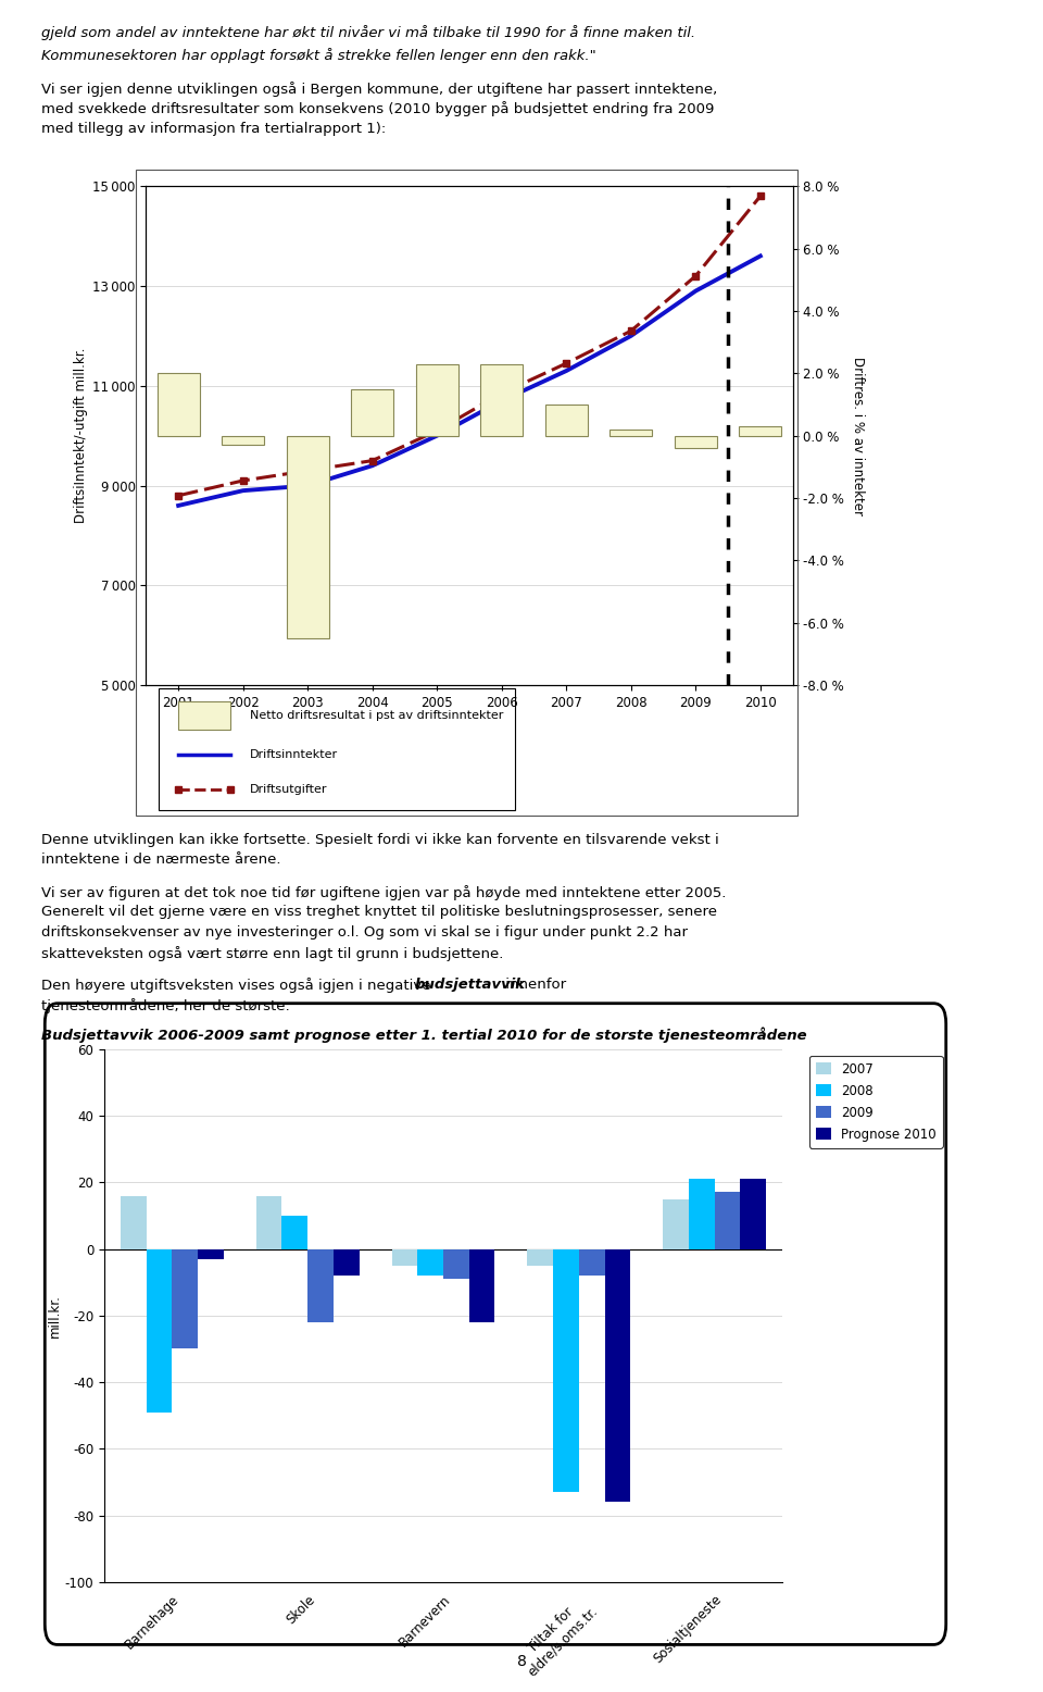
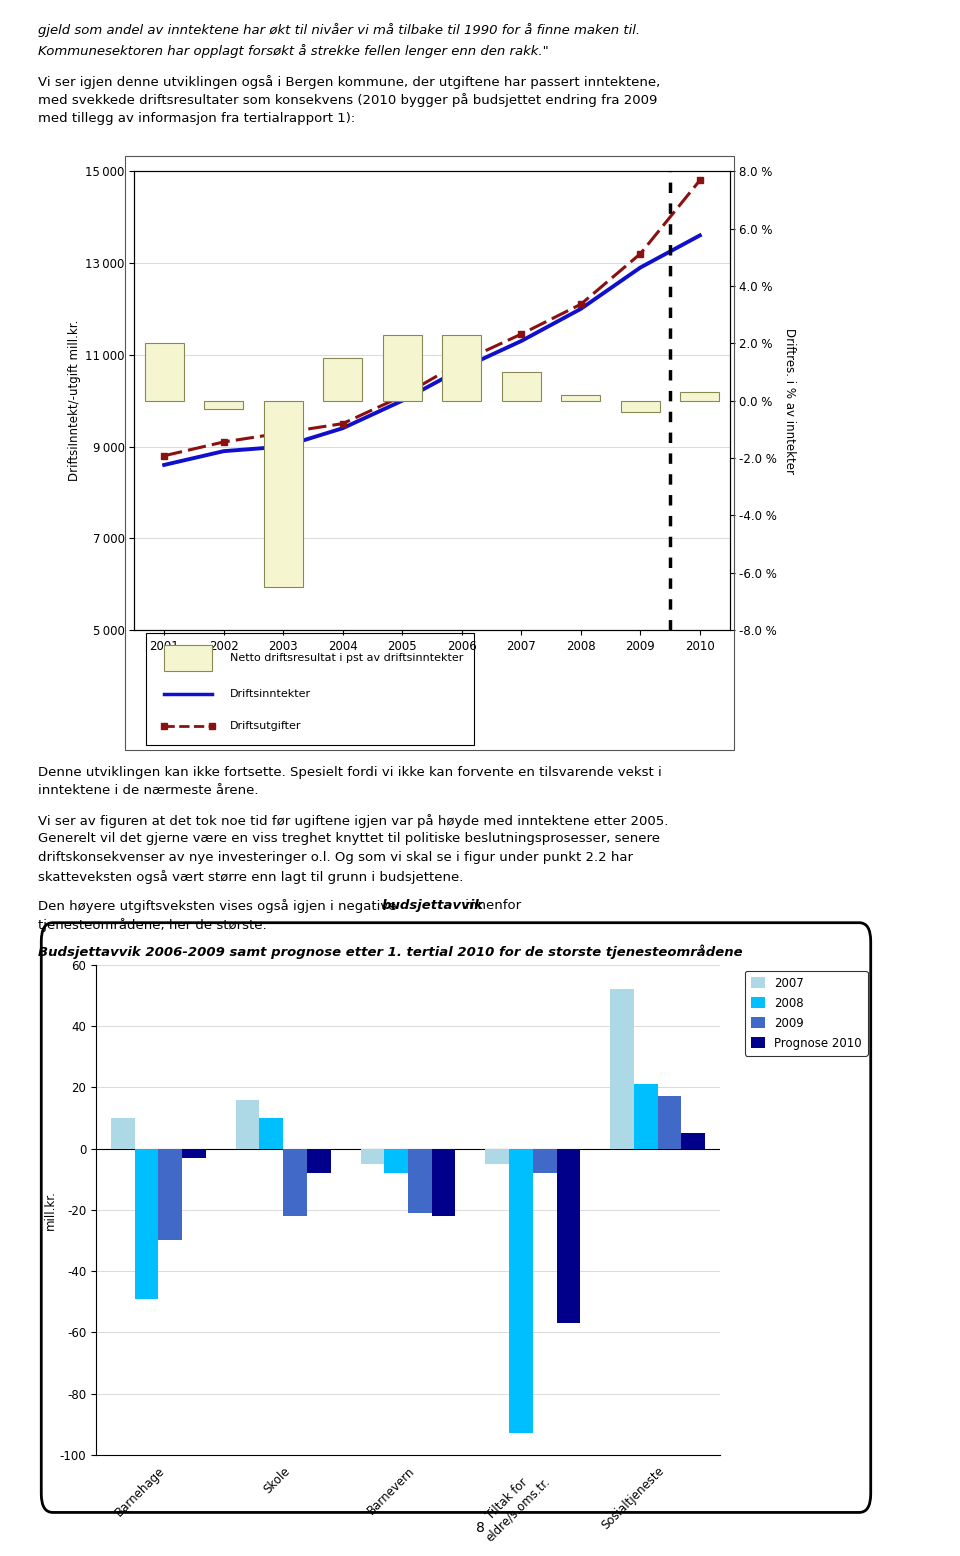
2007/Barnehage: 16 -> 10
2009/Barnevern: -9 -> -21
2008/Tiltak for eldre/s.oms.tr.: -73 -> -93
Prognose 2010/Tiltak for eldre/s.oms.tr.: -76 -> -57
2007/Sosialtjeneste: 15 -> 52
Prognose 2010/Sosialtjeneste: 21 -> 5
